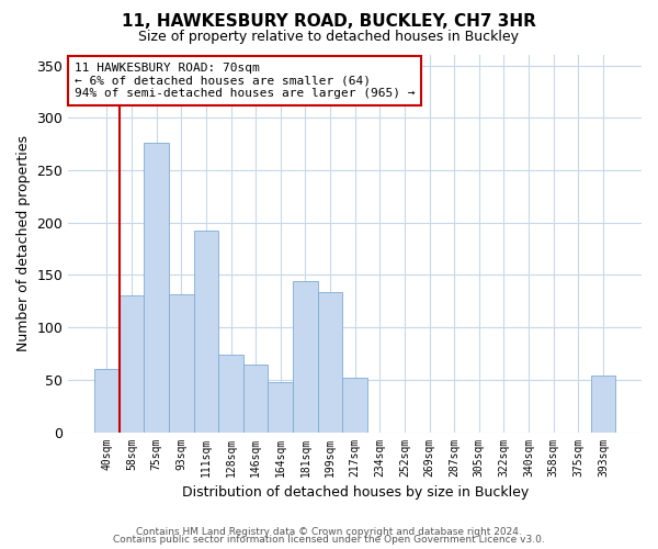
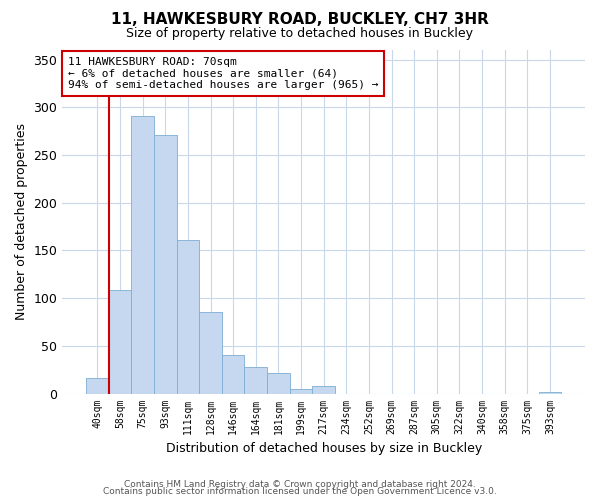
40sqm: 60 -> 16
58sqm: 130 -> 109
75sqm: 276 -> 291
93sqm: 132 -> 271
111sqm: 192 -> 161
128sqm: 74 -> 85
146sqm: 64 -> 40
164sqm: 48 -> 28
181sqm: 144 -> 22
199sqm: 134 -> 5
217sqm: 52 -> 8
393sqm: 54 -> 2
